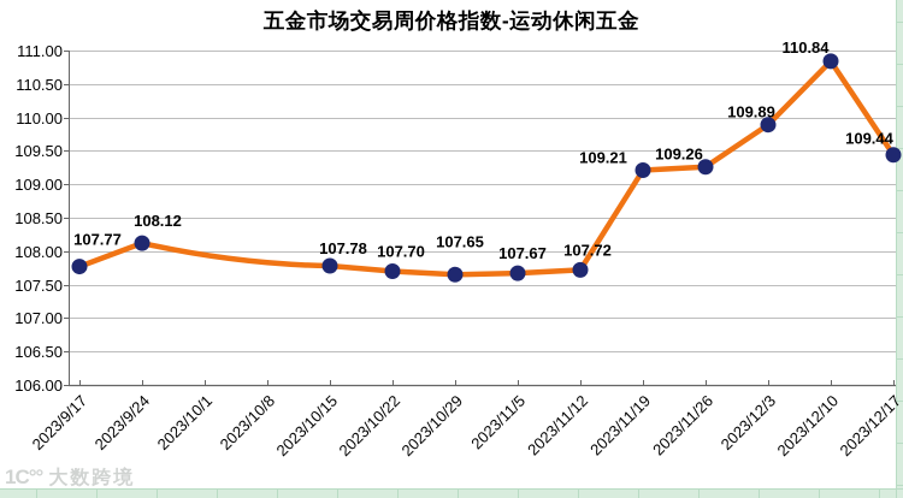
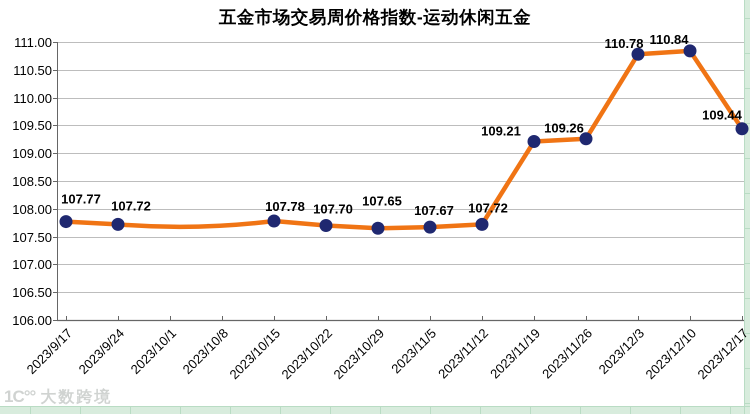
2023/9/24: 108.12 -> 107.72
2023/12/3: 109.89 -> 110.78
